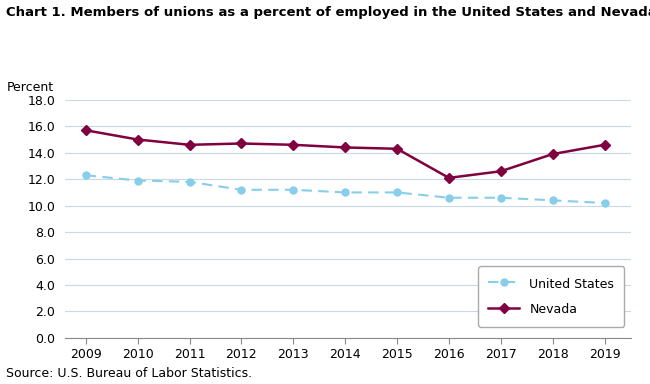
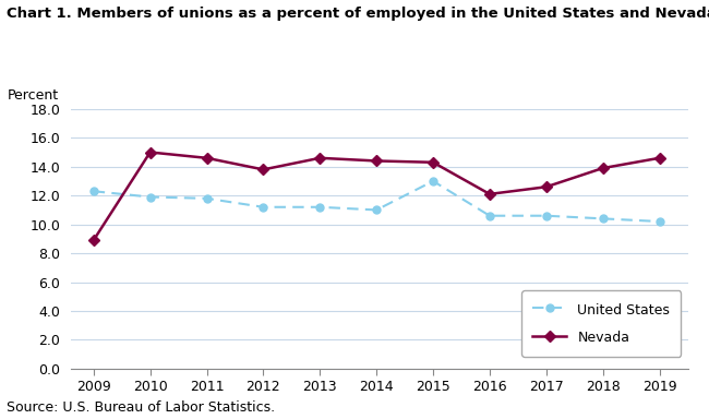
Nevada/2009: 15.7 -> 8.9
Nevada/2012: 14.7 -> 13.8
United States/2015: 11.0 -> 13.0
